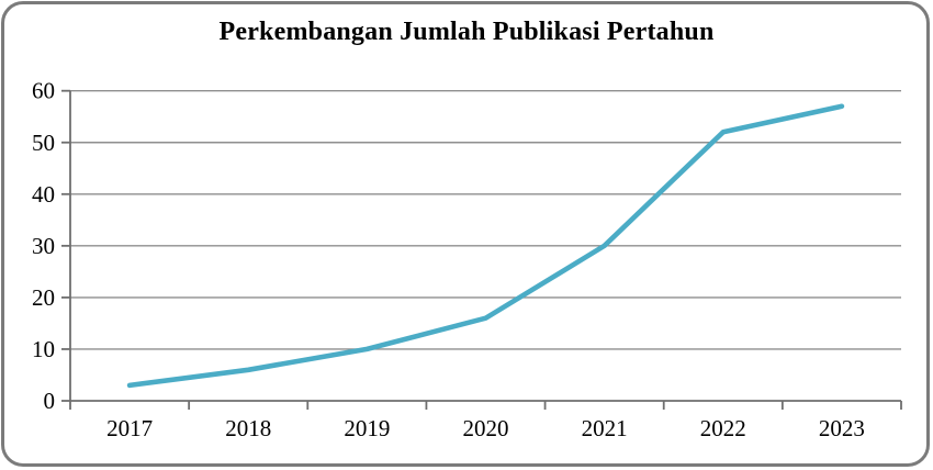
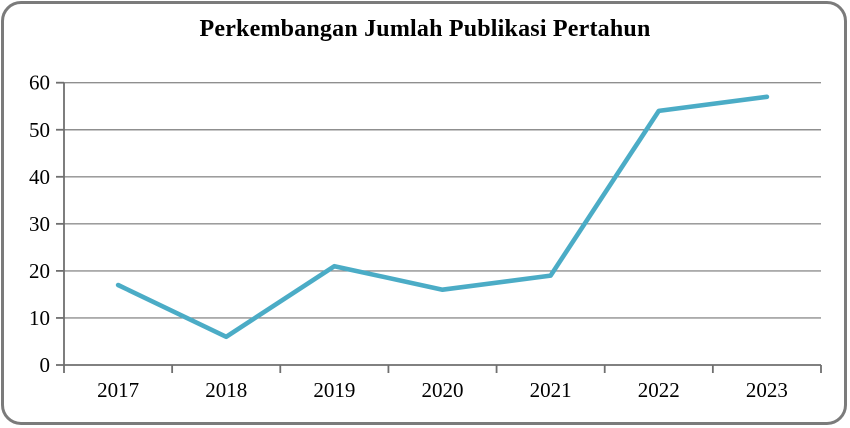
2017: 3 -> 17
2019: 10 -> 21
2021: 30 -> 19
2022: 52 -> 54
